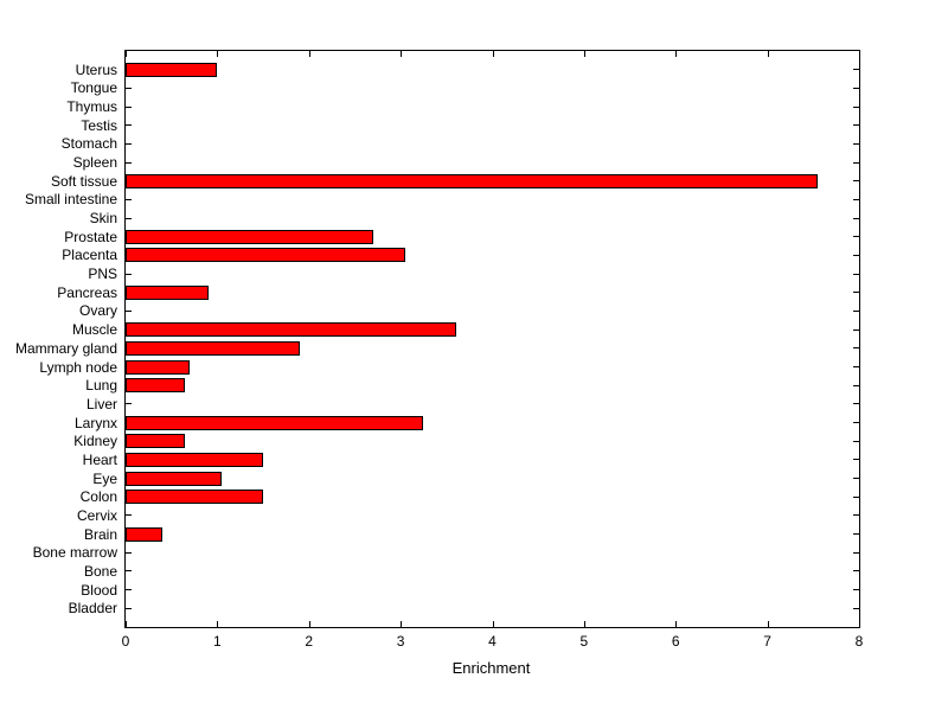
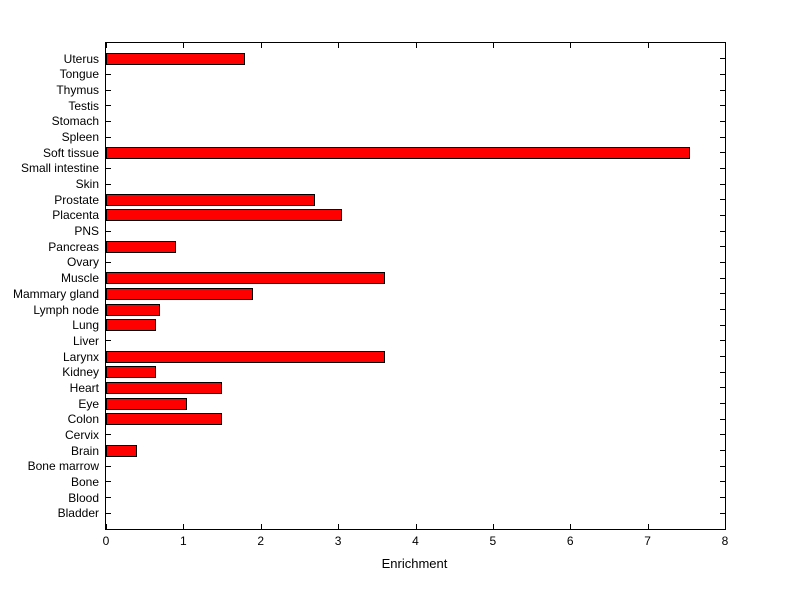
Uterus: 1.0 -> 1.8
Larynx: 3.2 -> 3.6
